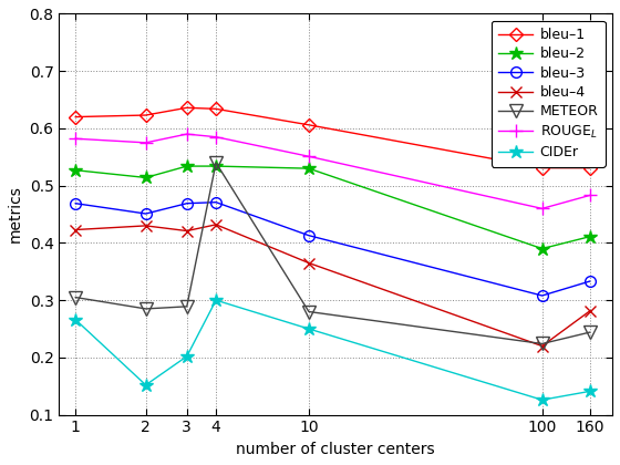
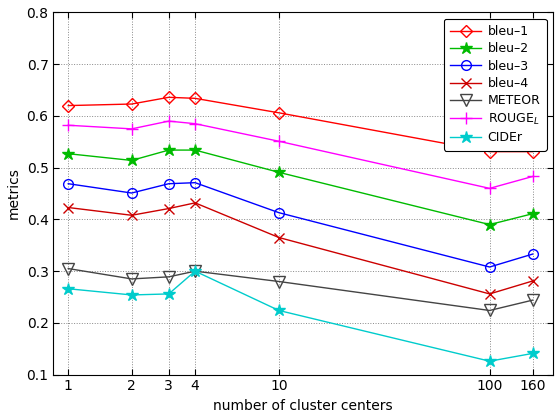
bleu–4/2: 0.430 -> 0.408
CIDEr/2: 0.152 -> 0.254
CIDEr/3: 0.202 -> 0.256
METEOR/4: 0.540 -> 0.300
bleu–2/10: 0.530 -> 0.491
CIDEr/10: 0.250 -> 0.224
bleu–4/100: 0.220 -> 0.256
